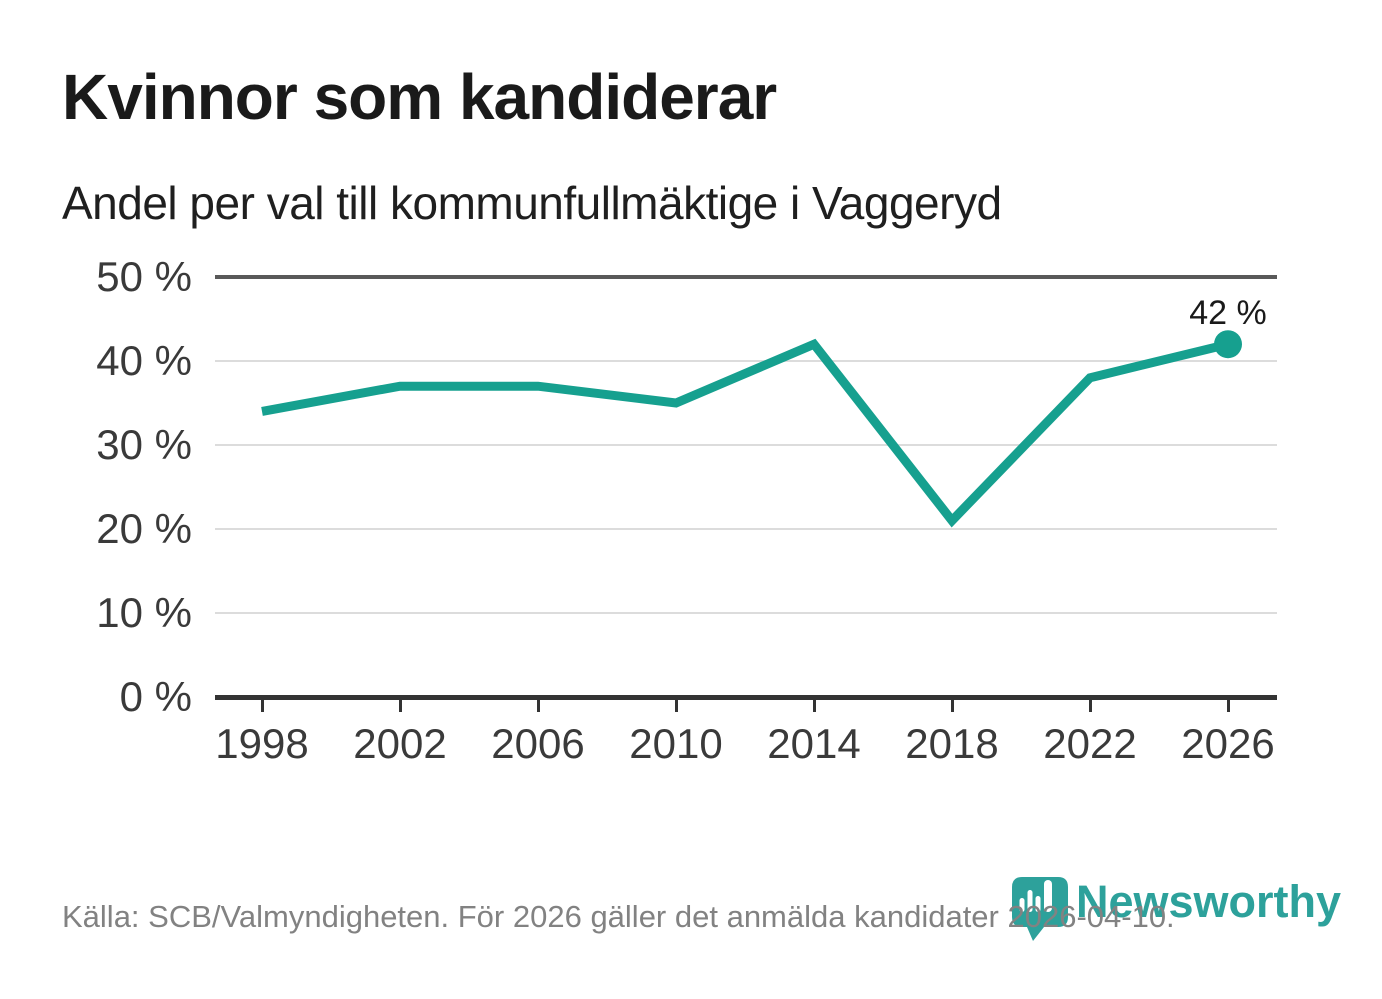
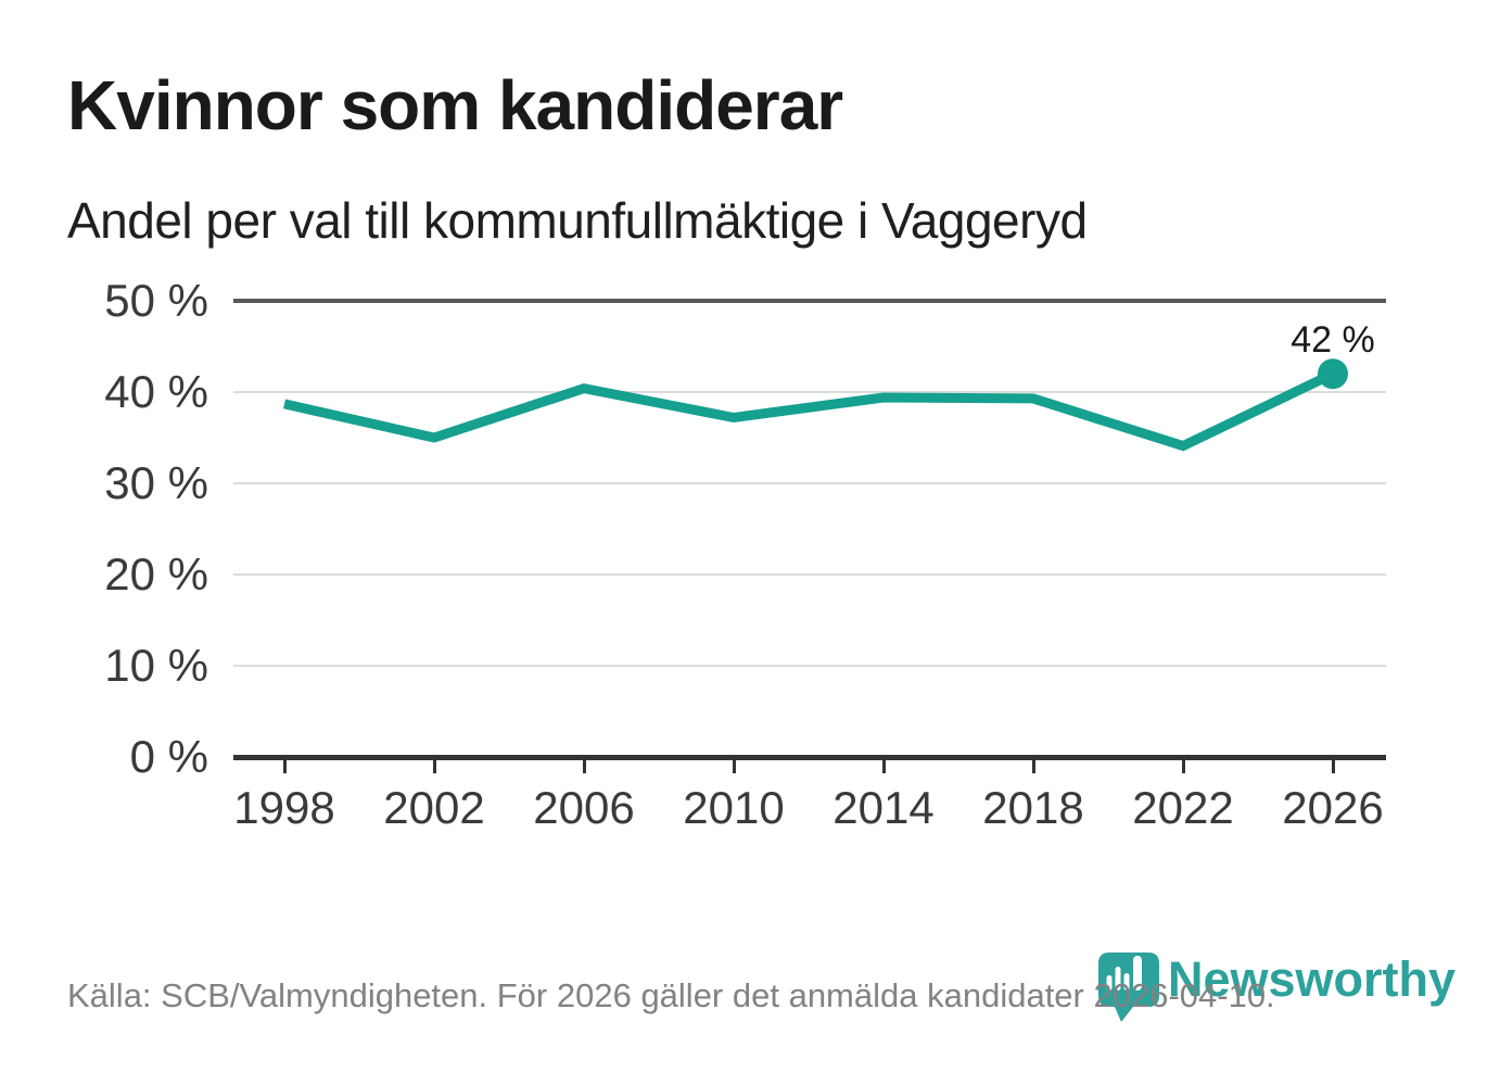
1998: 34% -> 39%
2002: 37% -> 35%
2006: 37% -> 40%
2010: 35% -> 37%
2014: 42% -> 39%
2018: 21% -> 39%
2022: 38% -> 34%
